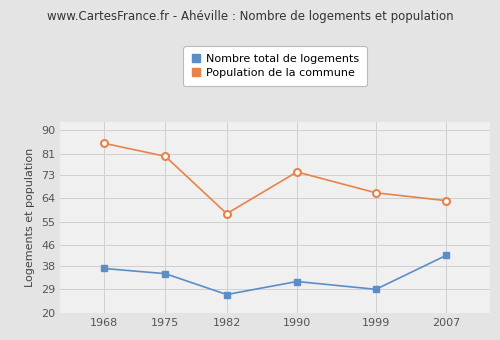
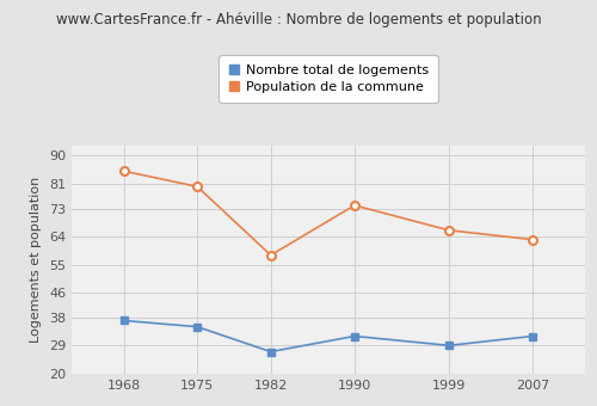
Nombre total de logements/2007: 42 -> 32
